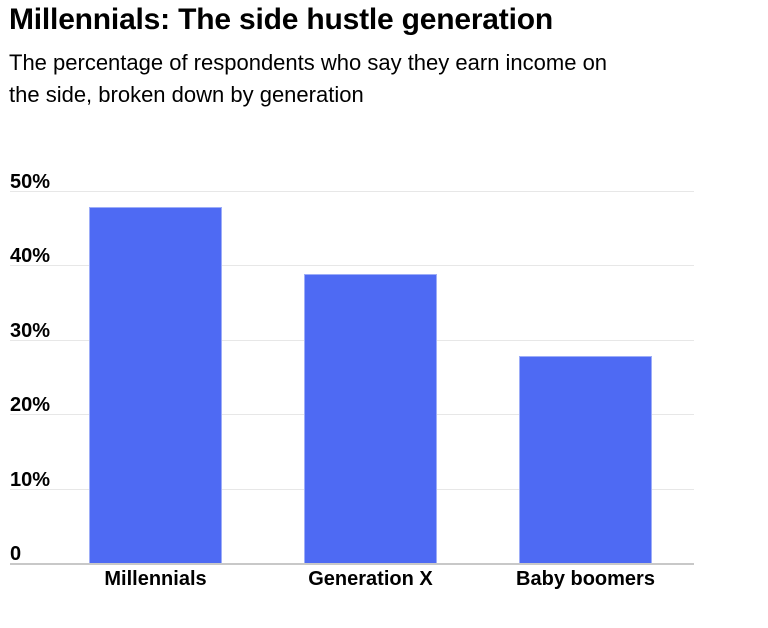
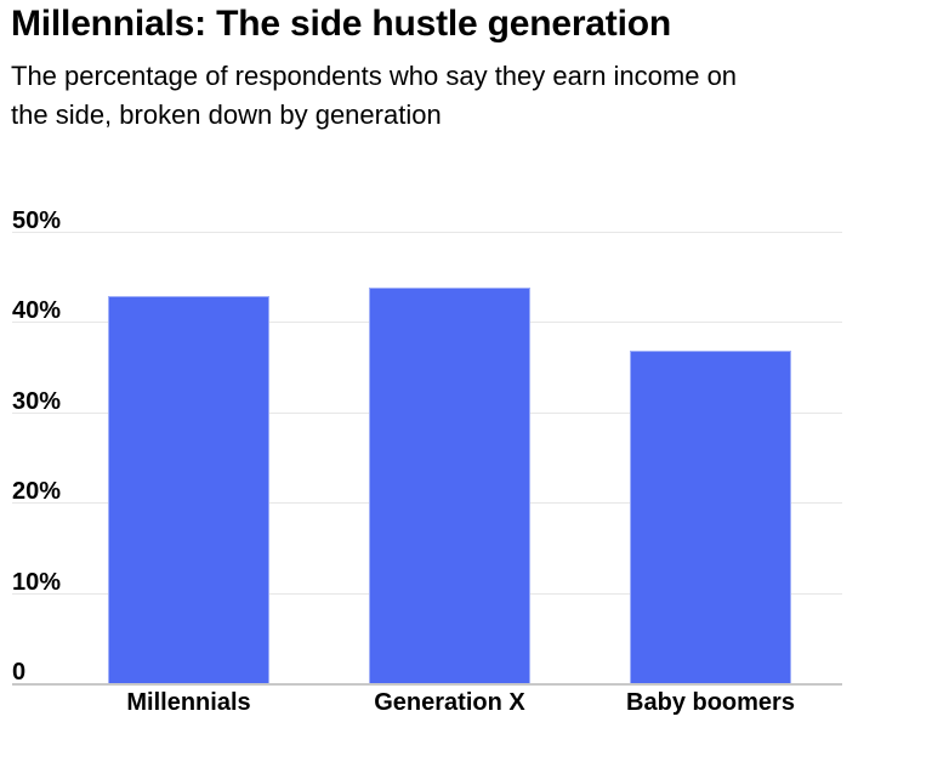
Millennials: 48% -> 43%
Generation X: 39% -> 44%
Baby boomers: 28% -> 37%
